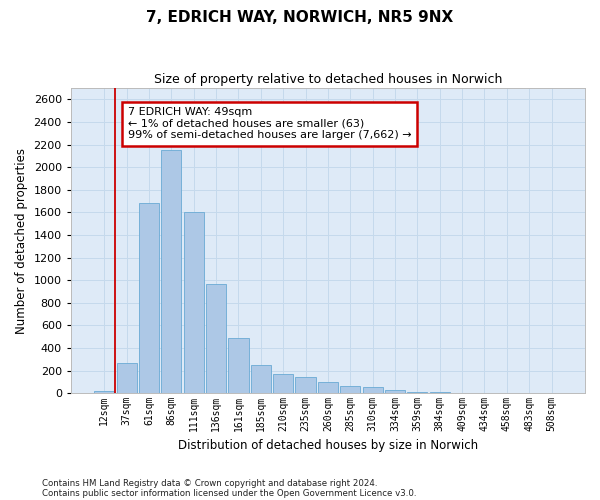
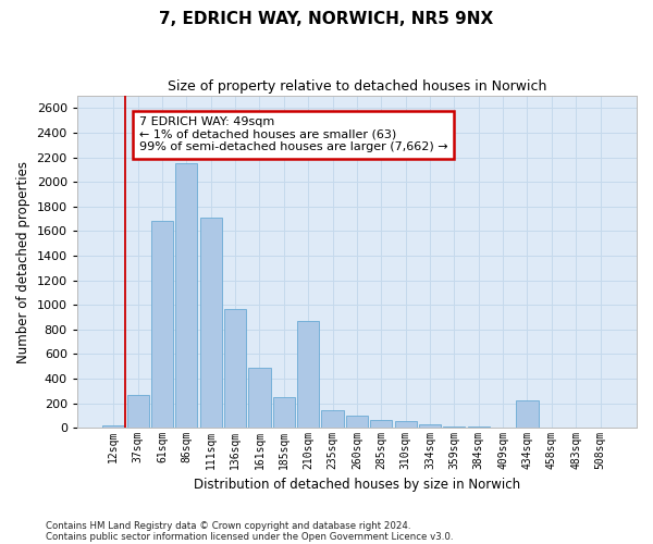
111sqm: 1600 -> 1710
210sqm: 170 -> 870
434sqm: 0 -> 220
